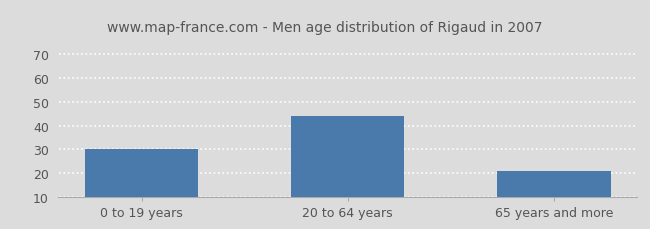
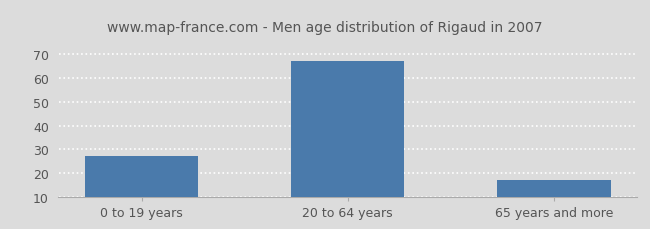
0 to 19 years: 30 -> 27
20 to 64 years: 44 -> 67
65 years and more: 21 -> 17
